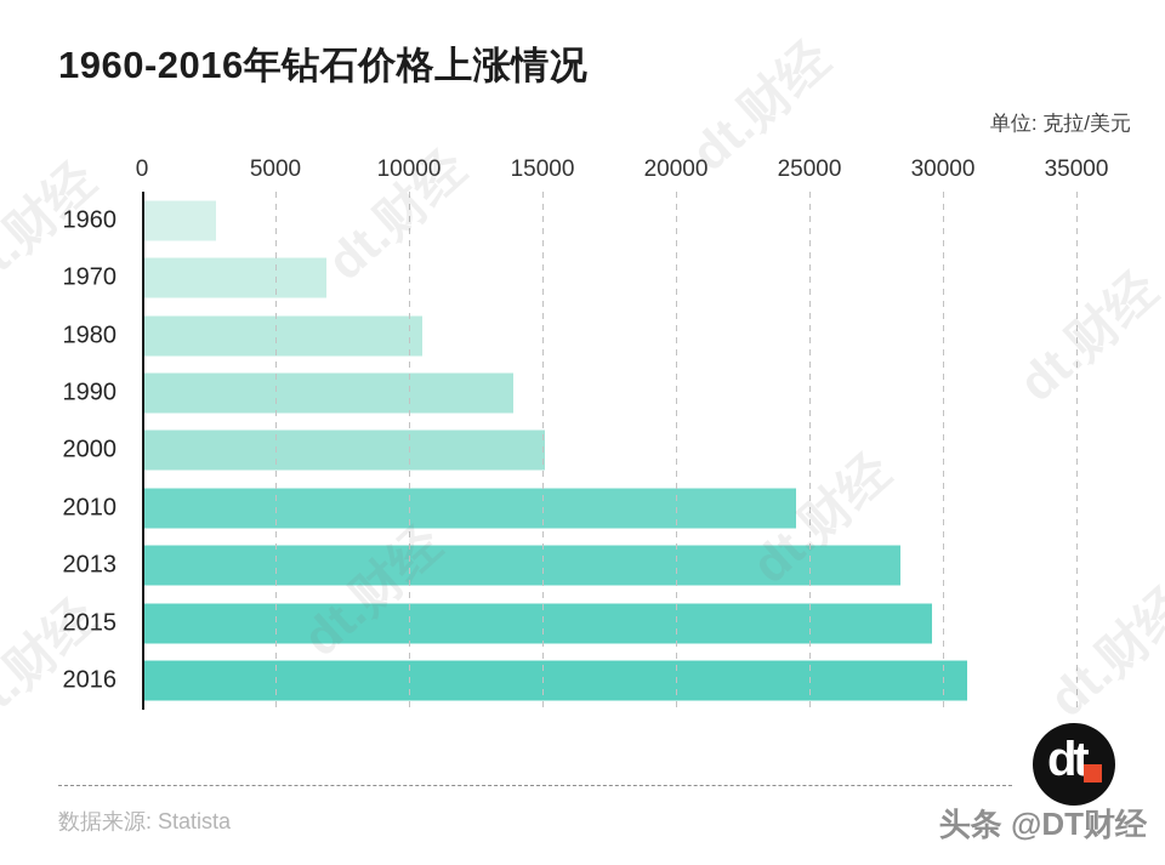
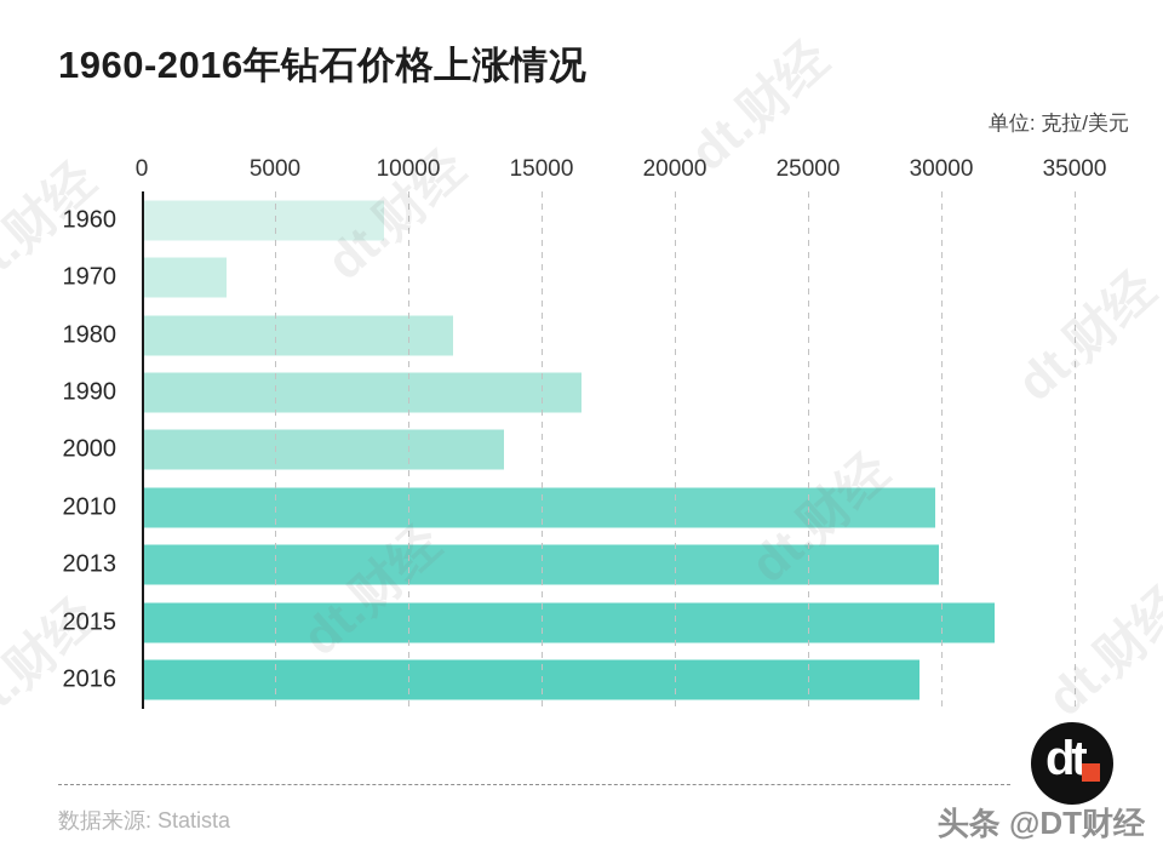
1960: 2700 -> 9000
1970: 6800 -> 3100
1980: 10400 -> 11600
1990: 13800 -> 16400
2000: 15000 -> 13500
2010: 24400 -> 29700
2013: 28300 -> 29800
2015: 29500 -> 31900
2016: 30800 -> 29100
